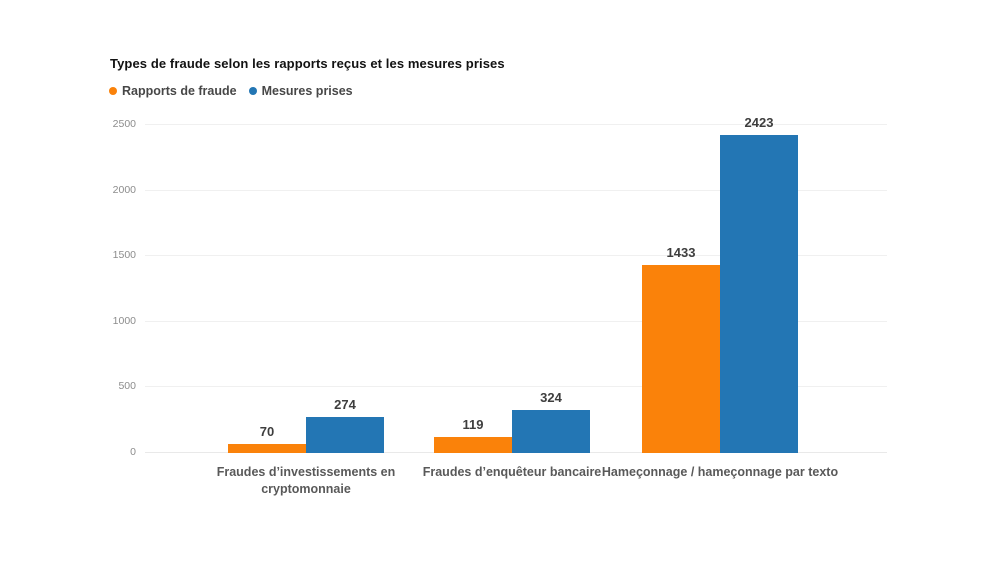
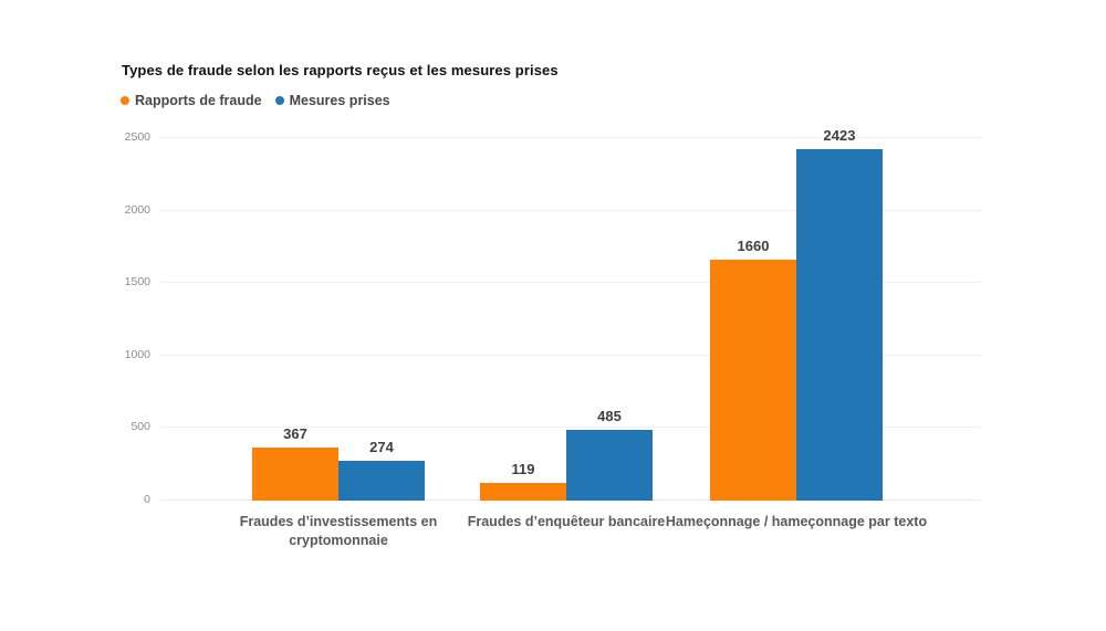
Rapports de fraude/Fraudes d’investissements en cryptomonnaie: 70 -> 367
Mesures prises/Fraudes d’enquêteur bancaire: 324 -> 485
Rapports de fraude/Hameçonnage / hameçonnage par texto: 1433 -> 1660
